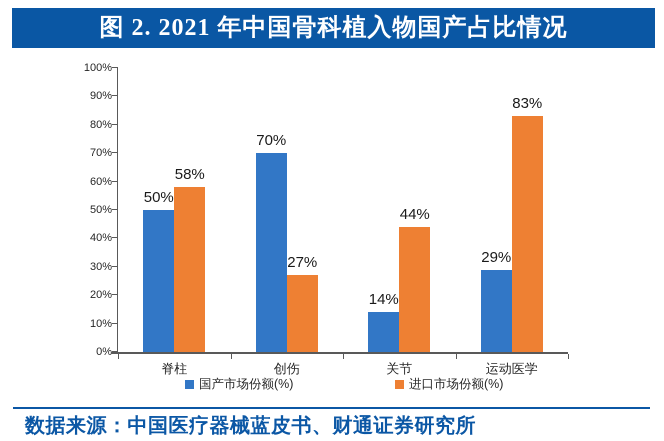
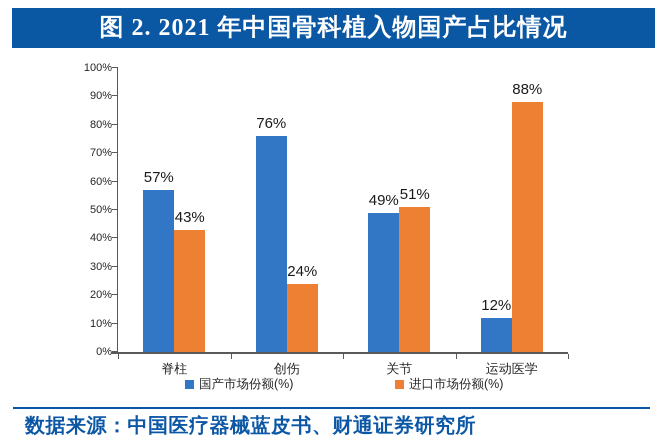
国产市场份额(%)/脊柱: 50% -> 57%
进口市场份额(%)/脊柱: 58% -> 43%
国产市场份额(%)/创伤: 70% -> 76%
进口市场份额(%)/创伤: 27% -> 24%
国产市场份额(%)/关节: 14% -> 49%
进口市场份额(%)/关节: 44% -> 51%
国产市场份额(%)/运动医学: 29% -> 12%
进口市场份额(%)/运动医学: 83% -> 88%
